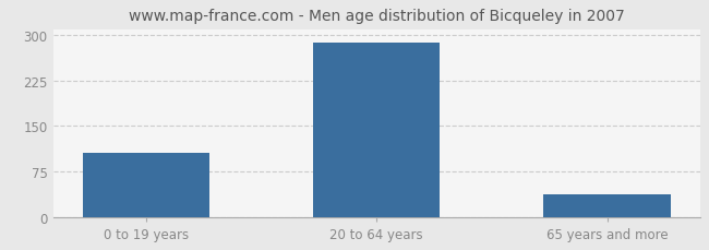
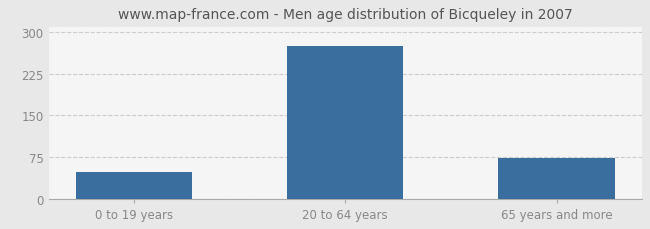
0 to 19 years: 105 -> 48
20 to 64 years: 287 -> 276
65 years and more: 37 -> 74
